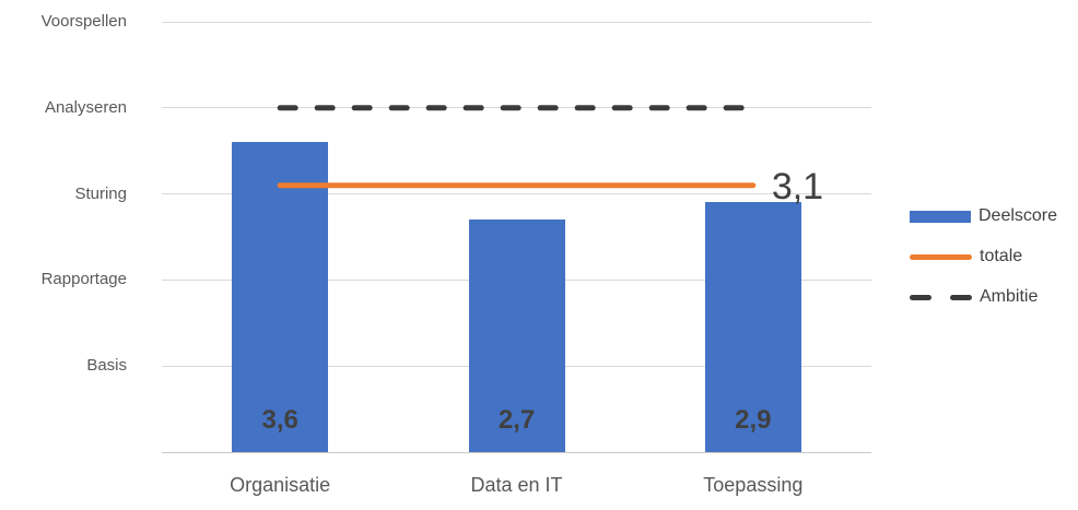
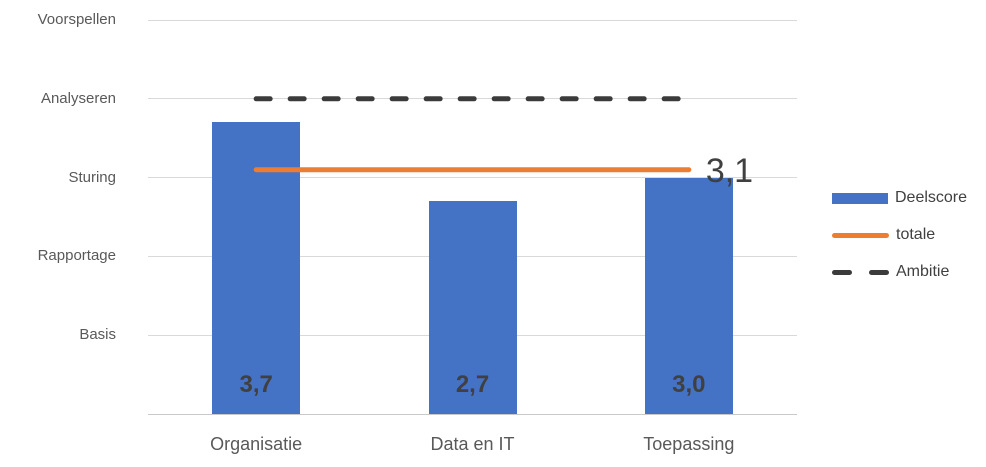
Deelscore/Organisatie: 3,6 -> 3,7
Deelscore/Toepassing: 2,9 -> 3,0
